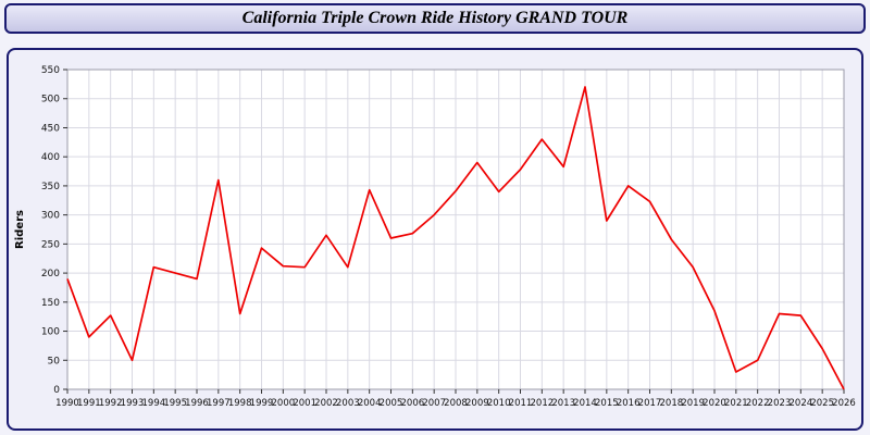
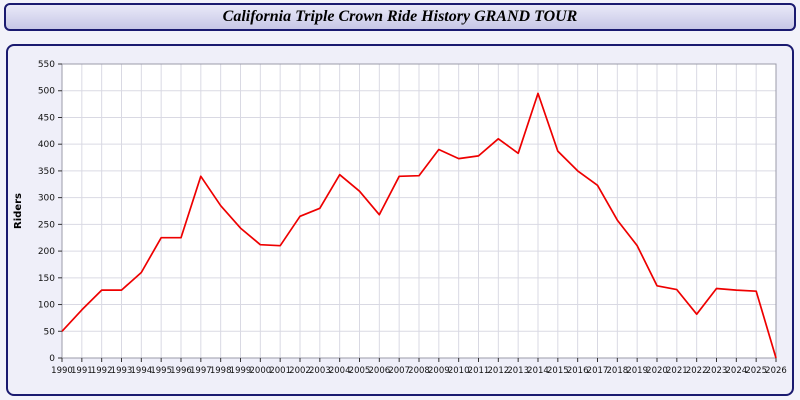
1990: 190 -> 50
1993: 50 -> 130
1994: 210 -> 160
1995: 200 -> 220
1996: 190 -> 220
1997: 360 -> 340
1998: 130 -> 280
2003: 210 -> 280
2005: 260 -> 310
2007: 300 -> 340
2010: 340 -> 370
2012: 430 -> 410
2014: 520 -> 500
2015: 290 -> 390
2021: 30 -> 130
2022: 50 -> 80
2025: 70 -> 120
